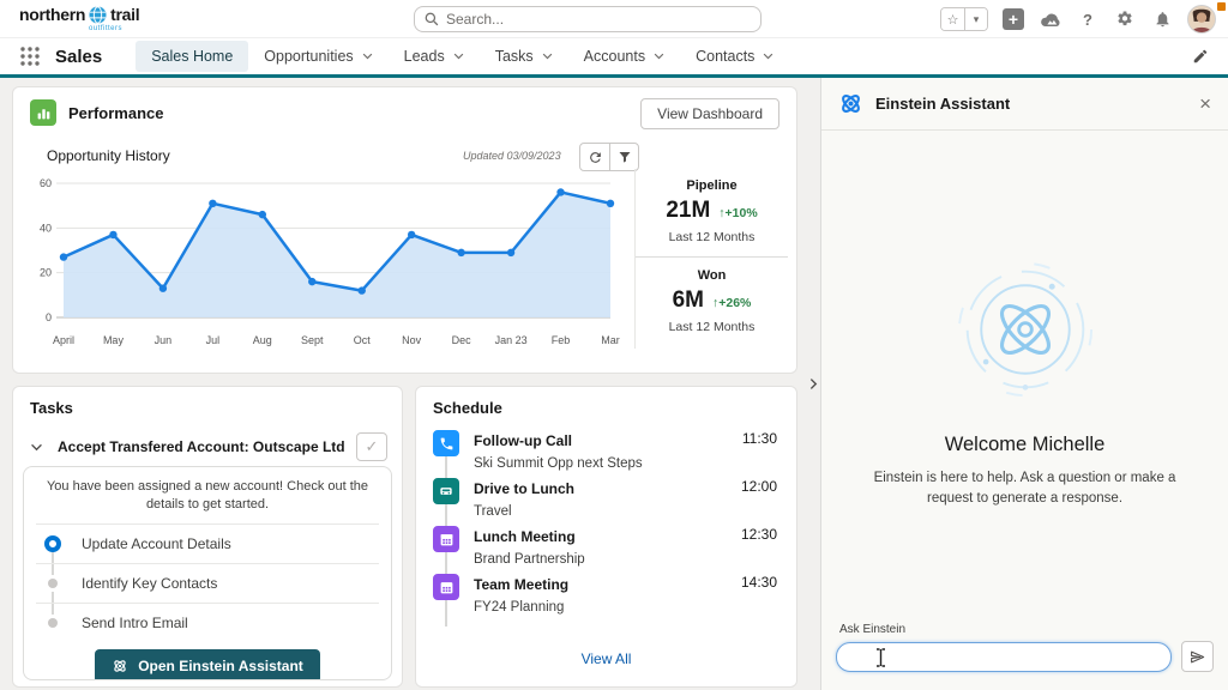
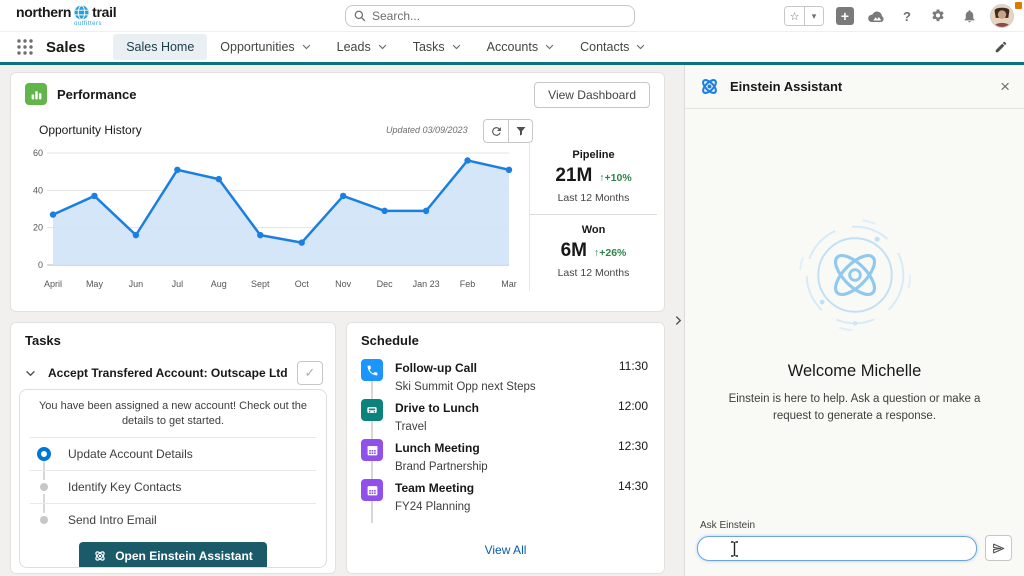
Jun: 13 -> 16
